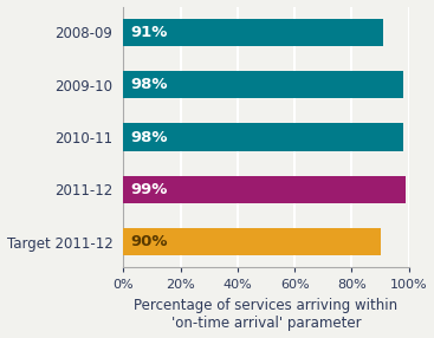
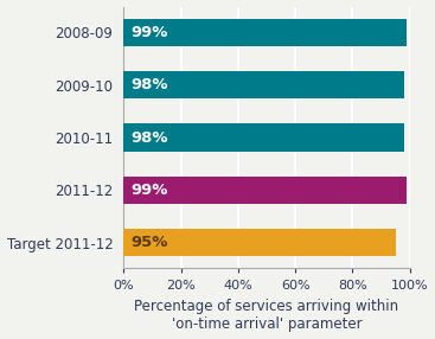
2008-09: 91% -> 99%
Target 2011-12: 90% -> 95%
